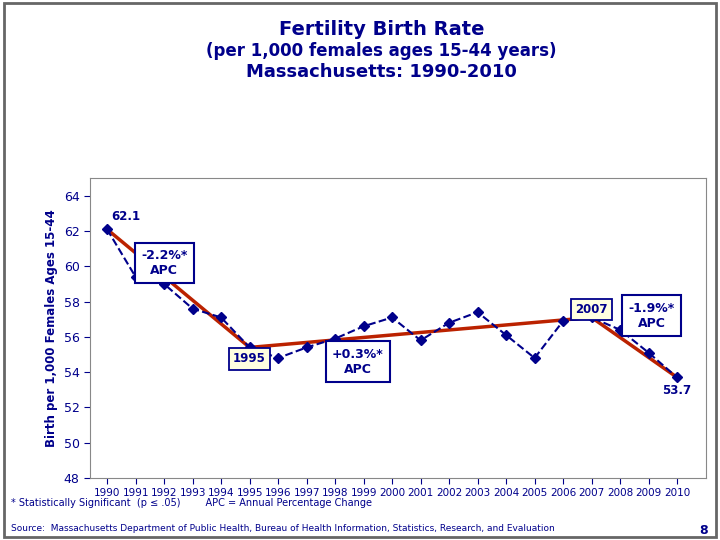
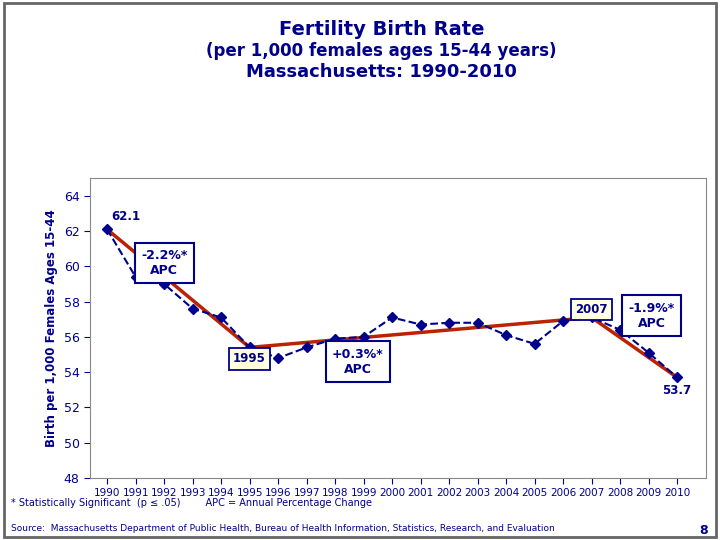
1999: 56.6 -> 56.0
2001: 55.8 -> 56.7
2003: 57.4 -> 56.8
2005: 54.8 -> 55.6
